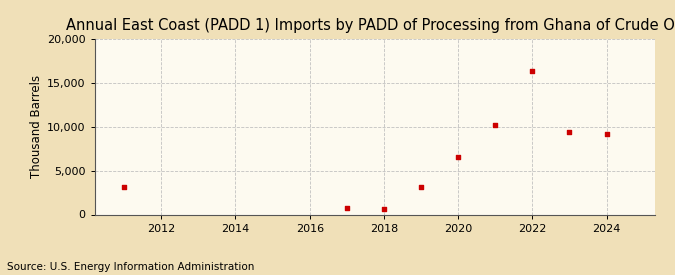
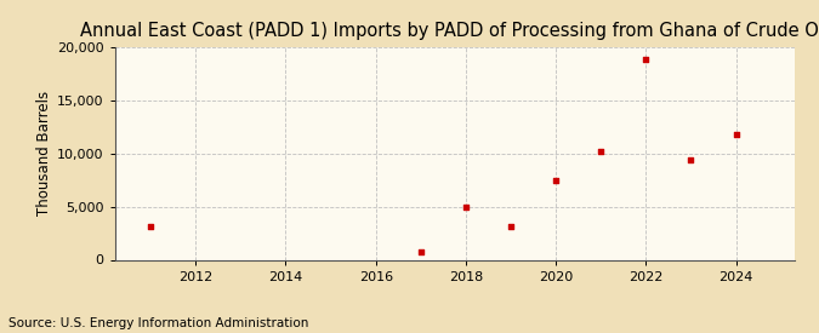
2018: 600 -> 5,000
2020: 6,500 -> 7,400
2022: 16,300 -> 18,800
2024: 9,200 -> 11,800
